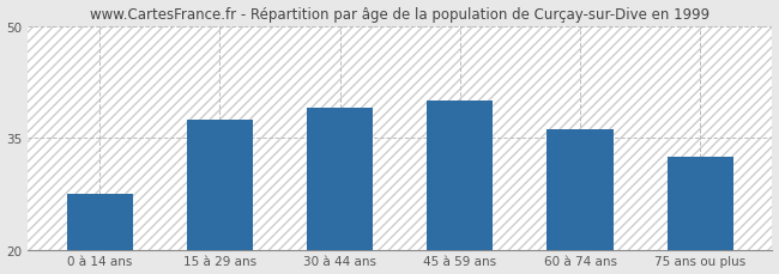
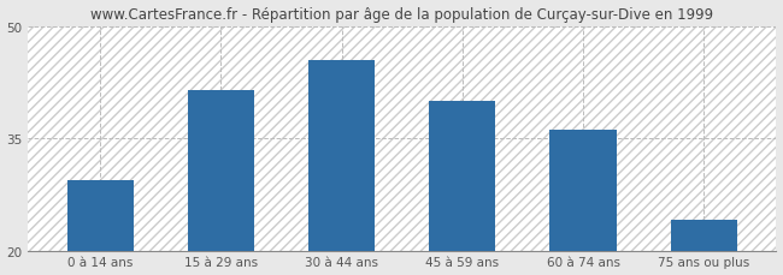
0 à 14 ans: 27.5 -> 29.4
15 à 29 ans: 37.5 -> 41.4
30 à 44 ans: 39.0 -> 45.4
75 ans ou plus: 32.5 -> 24.2
